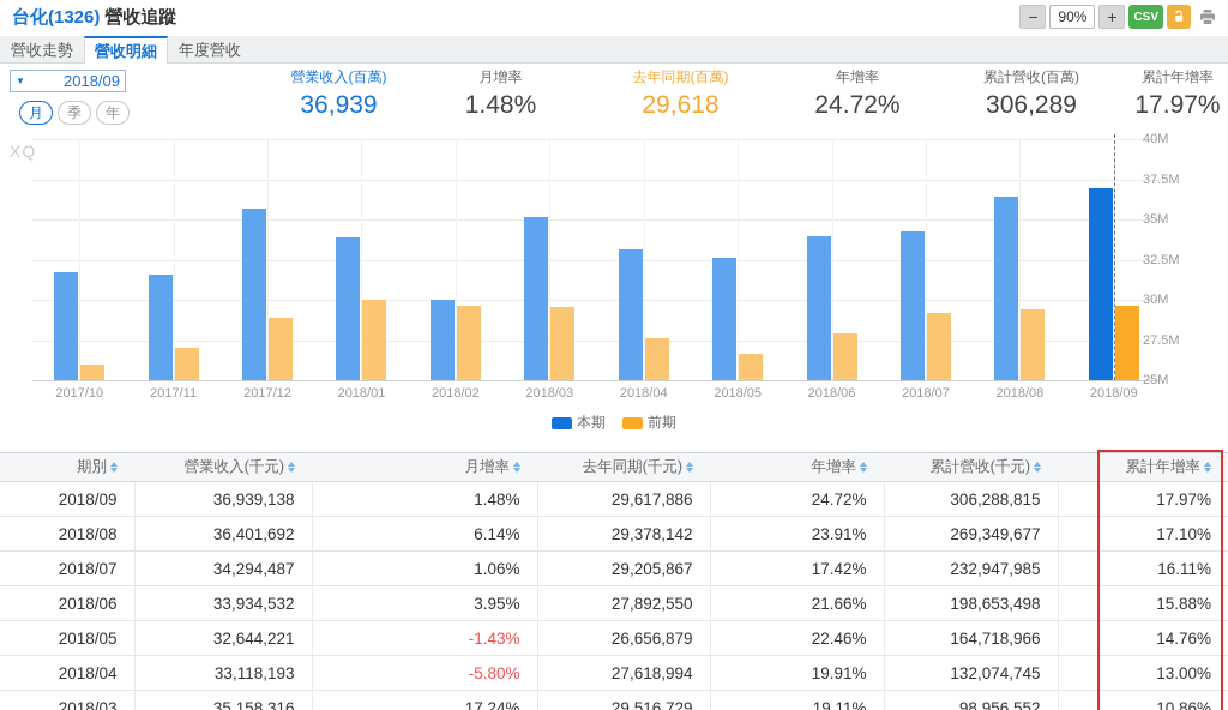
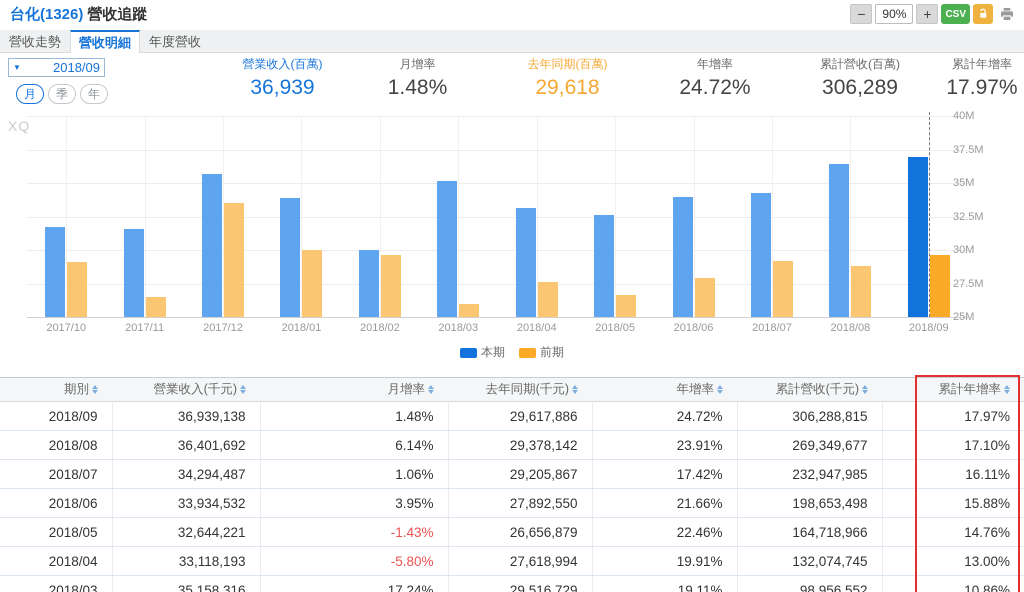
前期/2017/10: 26.0M -> 29.1M
前期/2017/11: 27.0M -> 26.5M
前期/2017/12: 28.9M -> 33.5M
前期/2018/03: 29.5M -> 26.0M
前期/2018/08: 29.4M -> 28.8M
